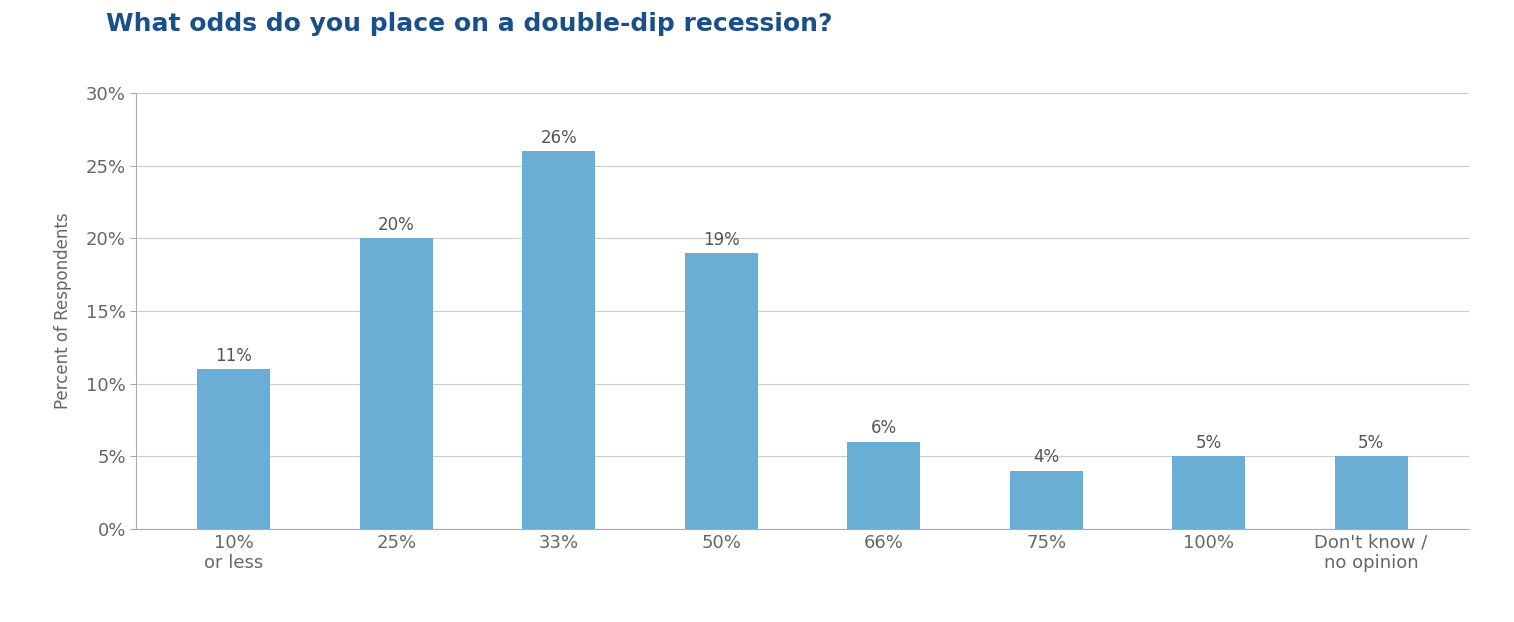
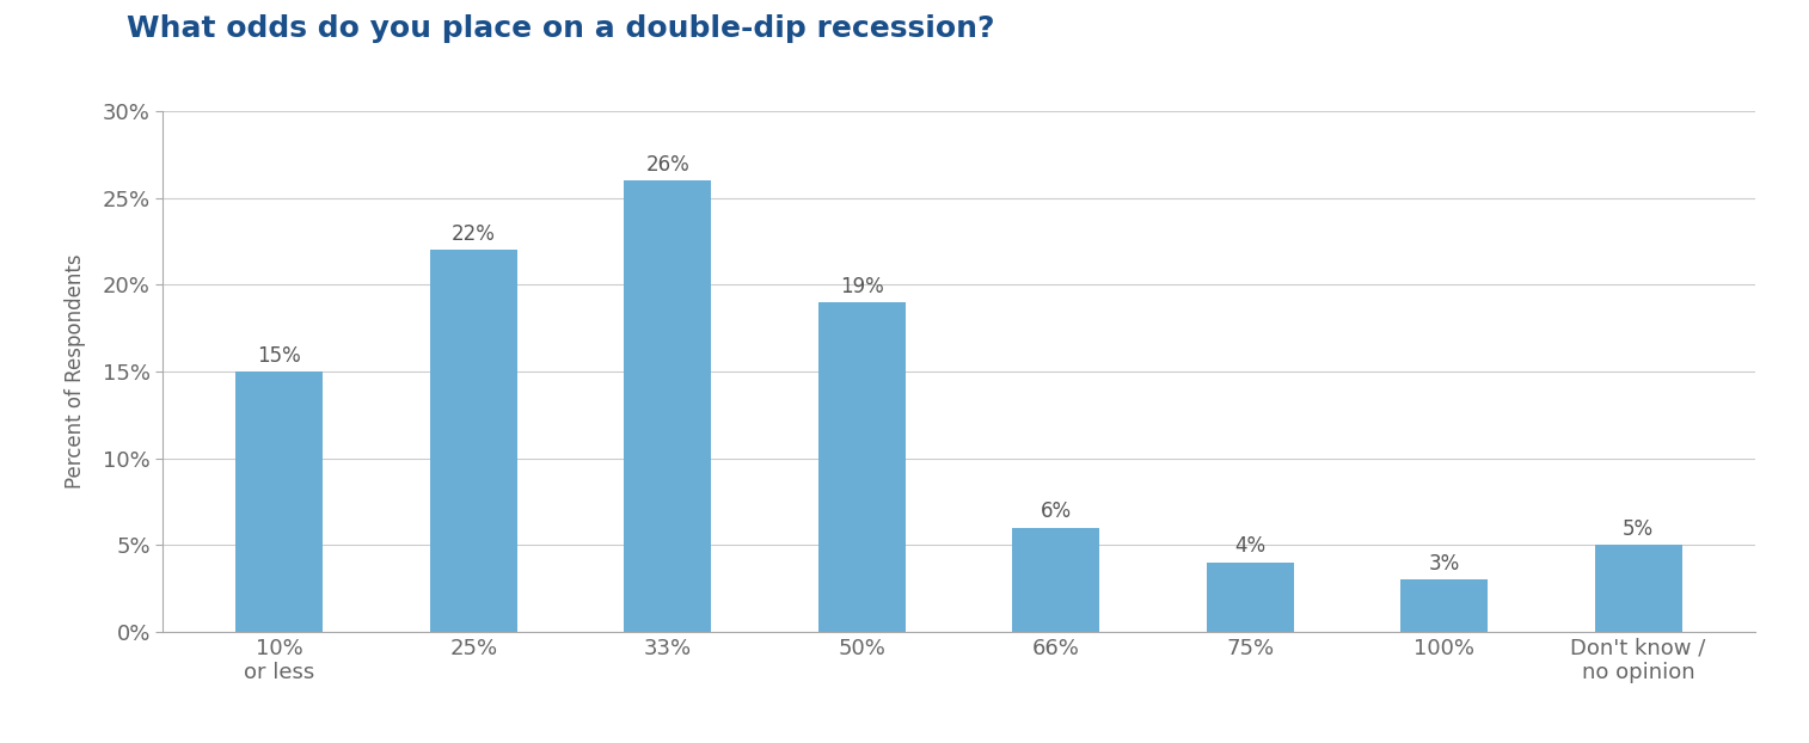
10% or less: 11% -> 15%
25%: 20% -> 22%
100%: 5% -> 3%
